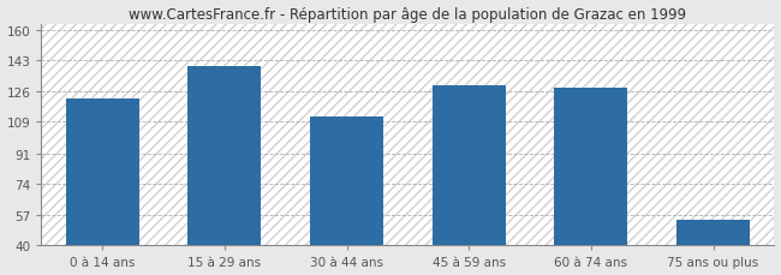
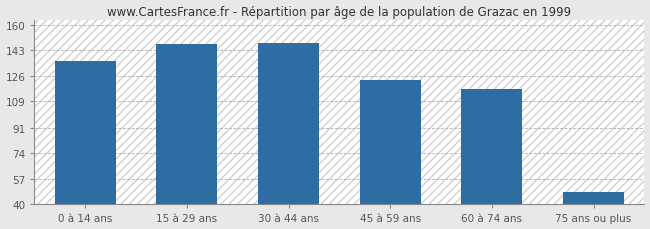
0 à 14 ans: 122 -> 136
15 à 29 ans: 140 -> 147
30 à 44 ans: 112 -> 148
45 à 59 ans: 129 -> 123
60 à 74 ans: 128 -> 117
75 ans ou plus: 54 -> 48
